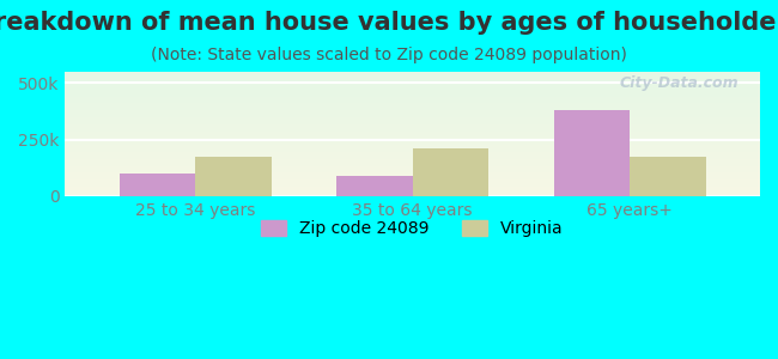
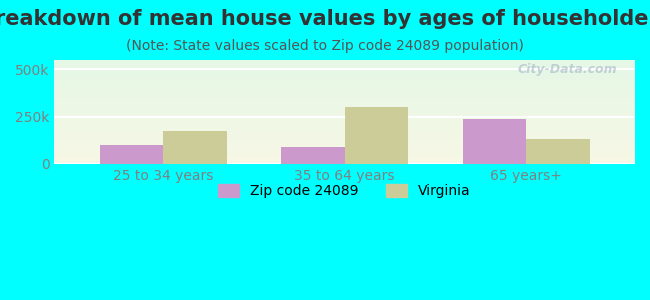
Virginia/35 to 64 years: 210k -> 300k
Zip code 24089/65 years+: 380k -> 240k
Virginia/65 years+: 180k -> 130k
